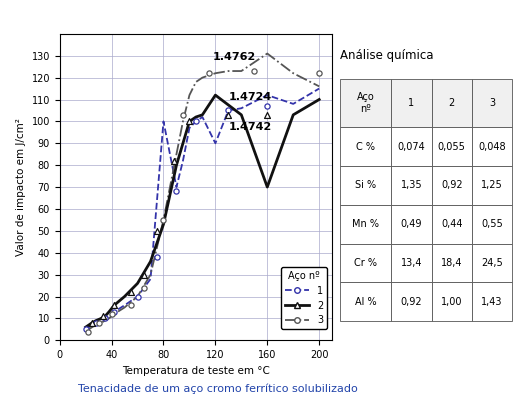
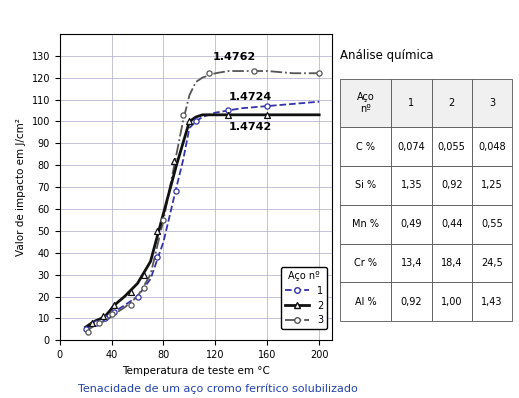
1/80: 100 -> 45
2/80: 53 -> 58
1/120: 90 -> 104
2/120: 112 -> 103
1/160: 112 -> 107
2/160: 70 -> 103
3/160: 131 -> 123
1/200: 115 -> 109
2/200: 110 -> 103
3/200: 116 -> 122
